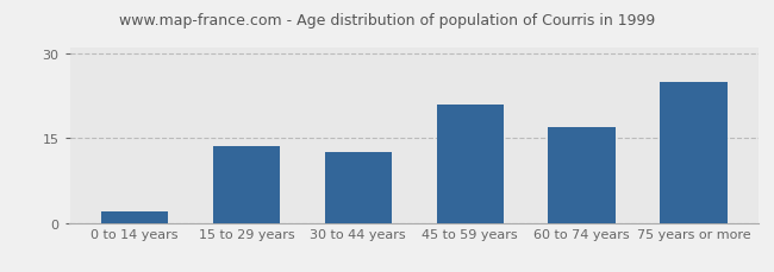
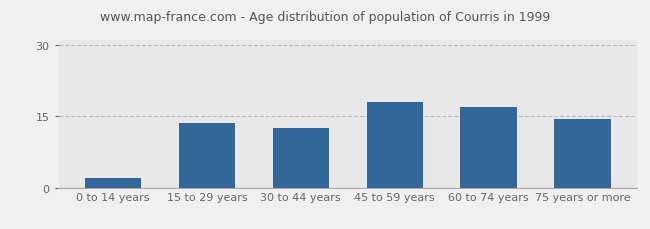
45 to 59 years: 21.0 -> 18.0
75 years or more: 25.0 -> 14.5
